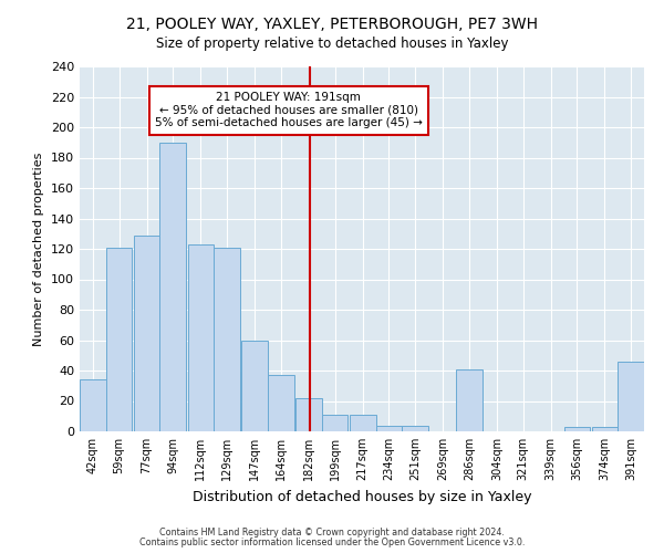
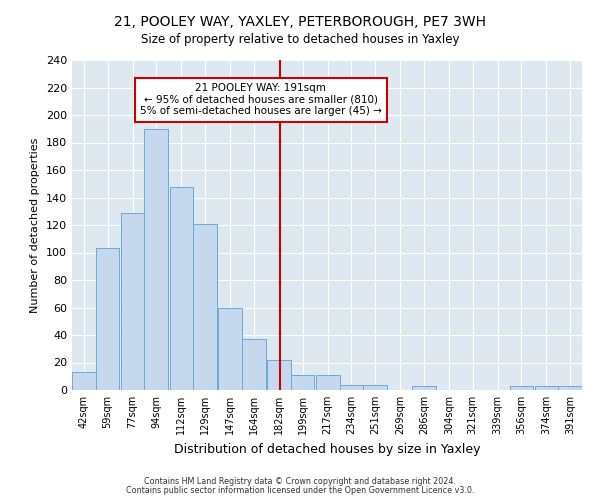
42sqm: 34 -> 13
59sqm: 121 -> 103
112sqm: 123 -> 148
286sqm: 41 -> 3
391sqm: 46 -> 3
